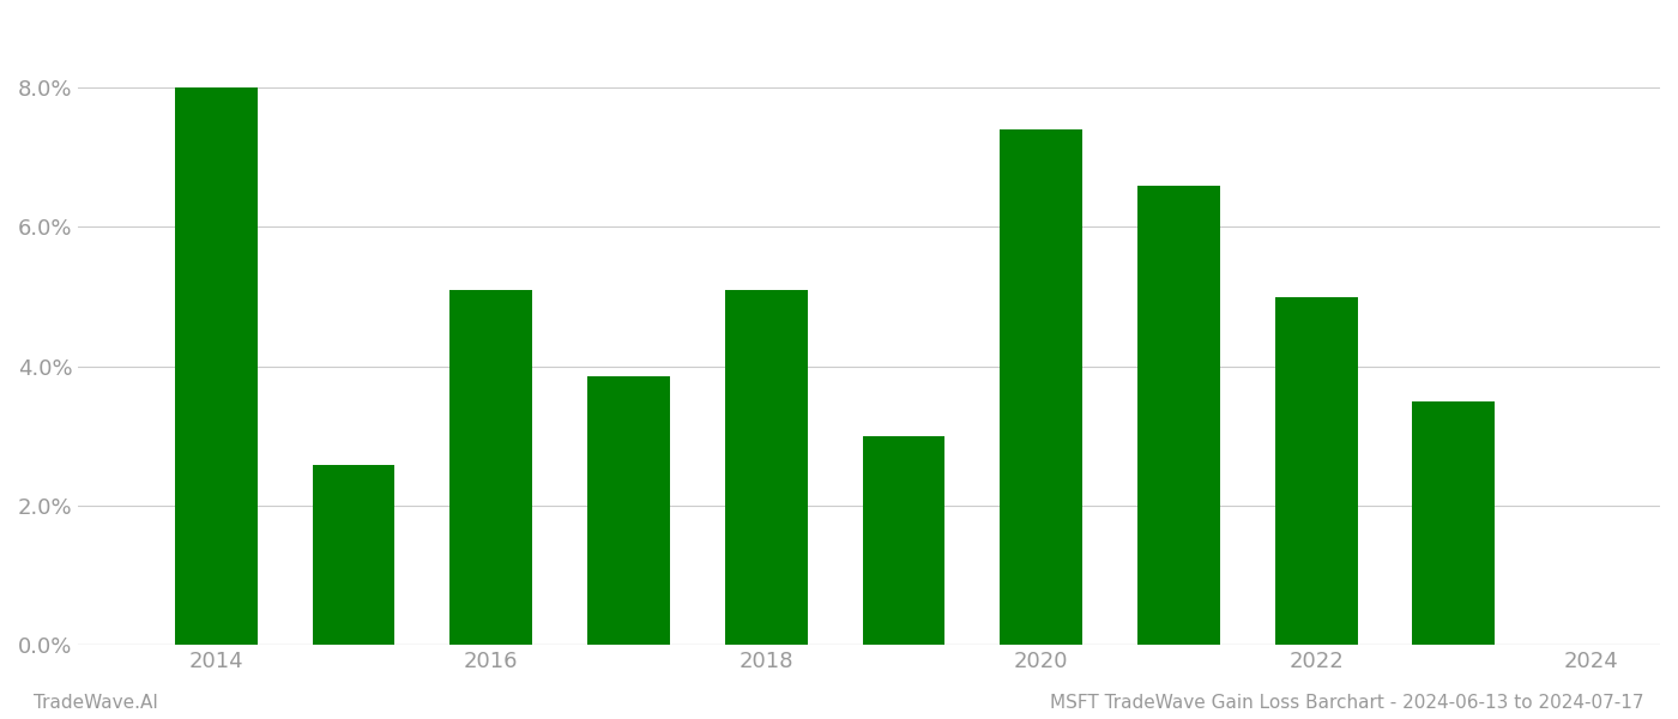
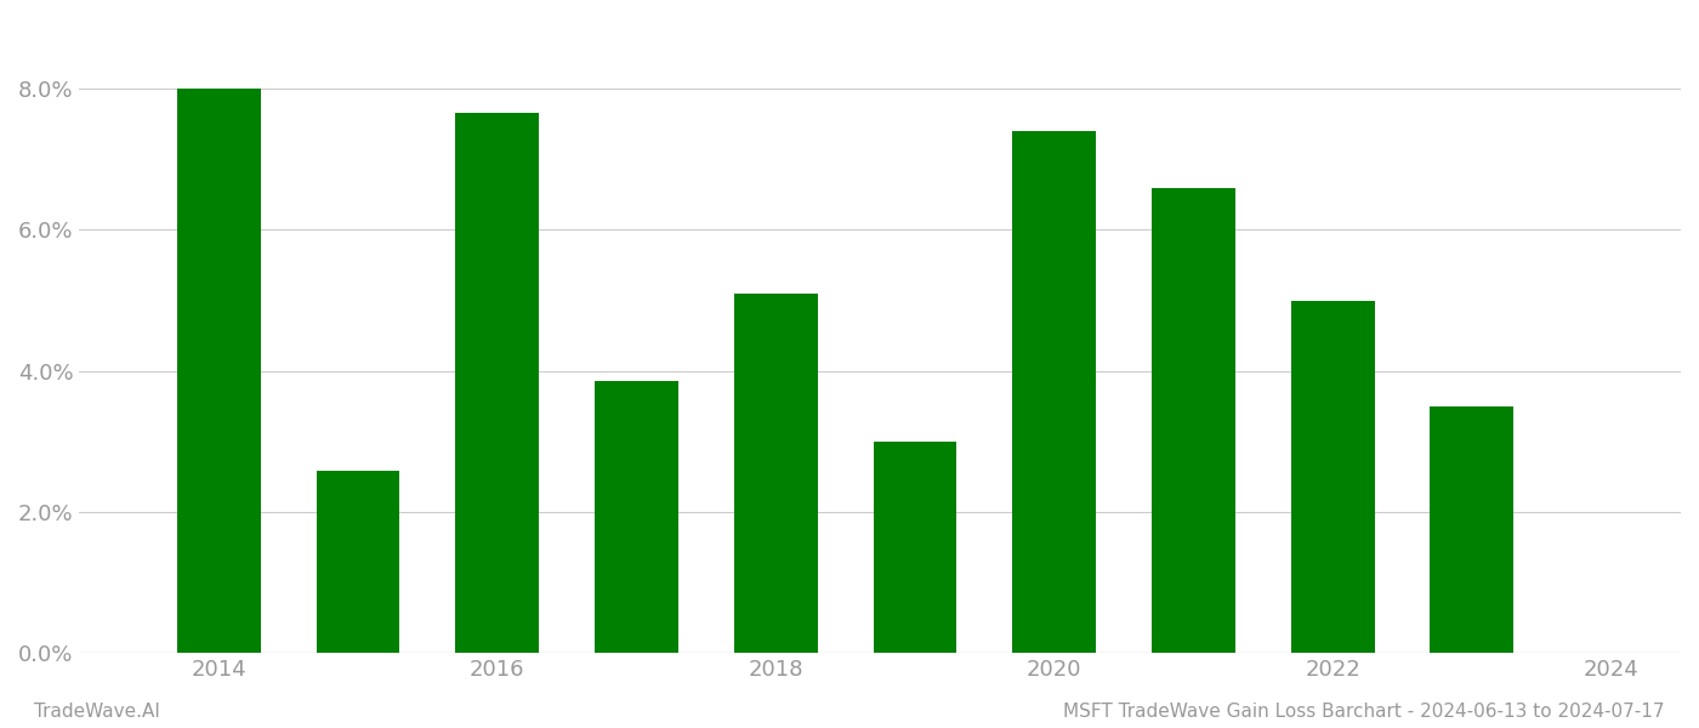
2016: 5.10% -> 7.65%
